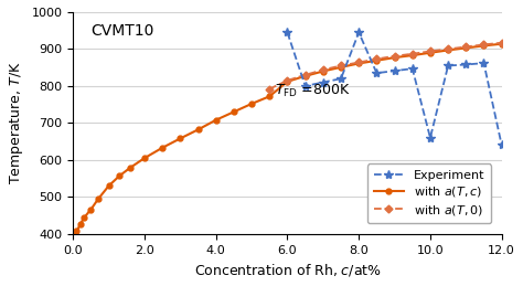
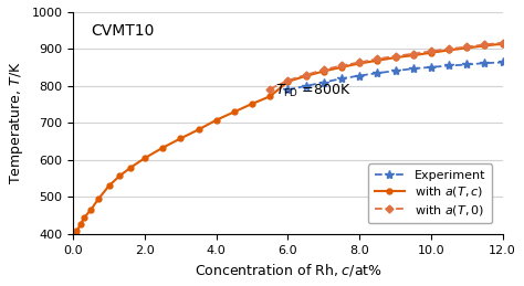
Experiment/6.0: 945 -> 790
Experiment/8.0: 945 -> 828
Experiment/10.0: 660 -> 851
Experiment/12.0: 640 -> 864
